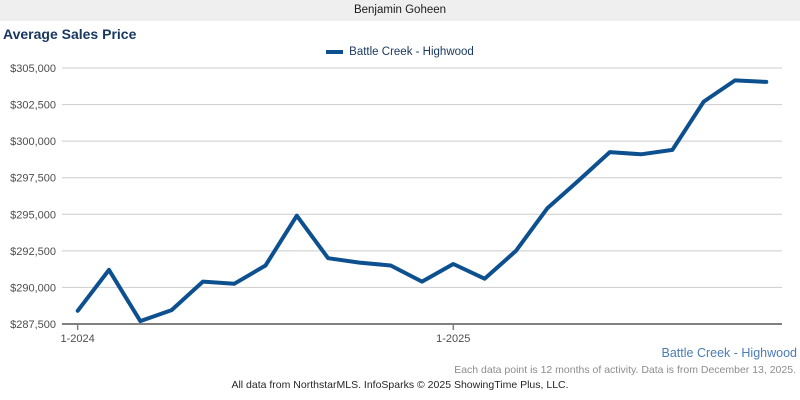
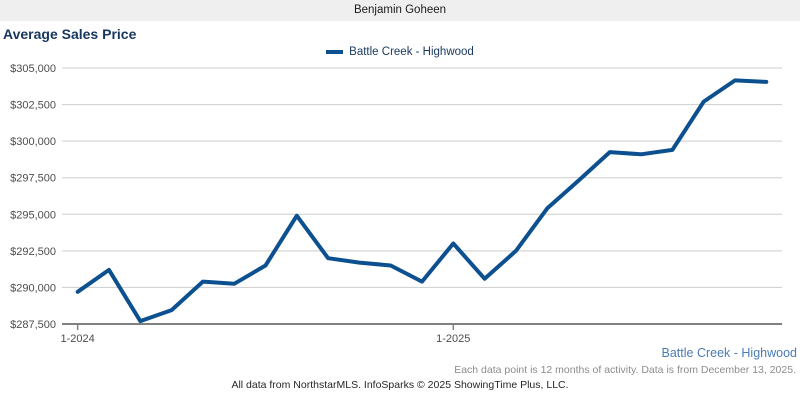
1-2024: $288400 -> $289700
1-2025: $291600 -> $293000
